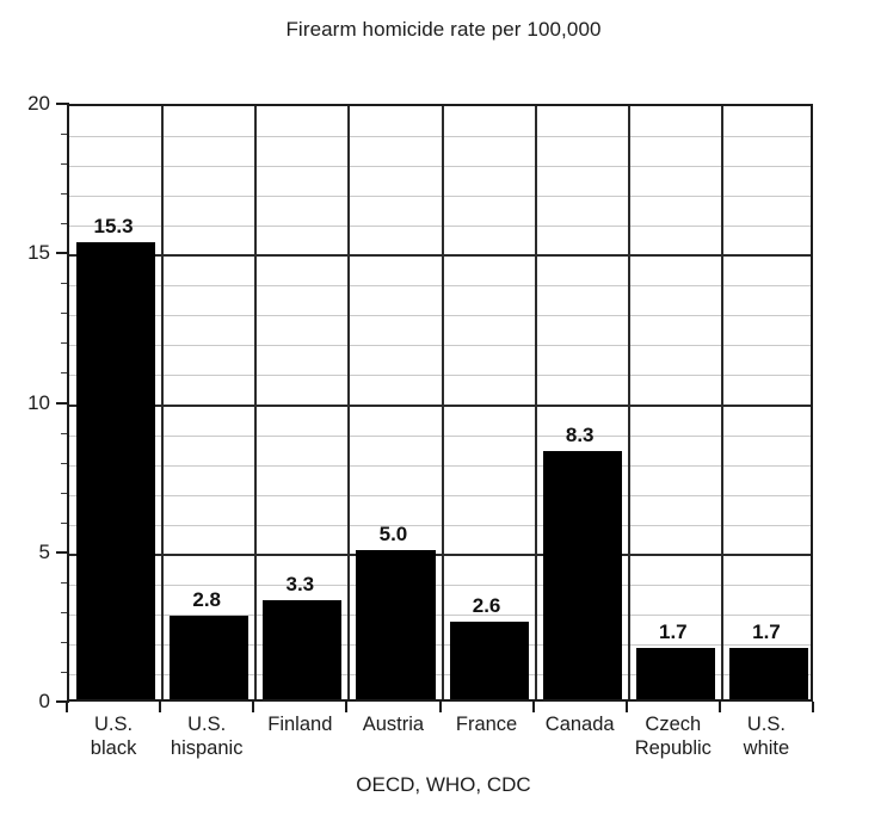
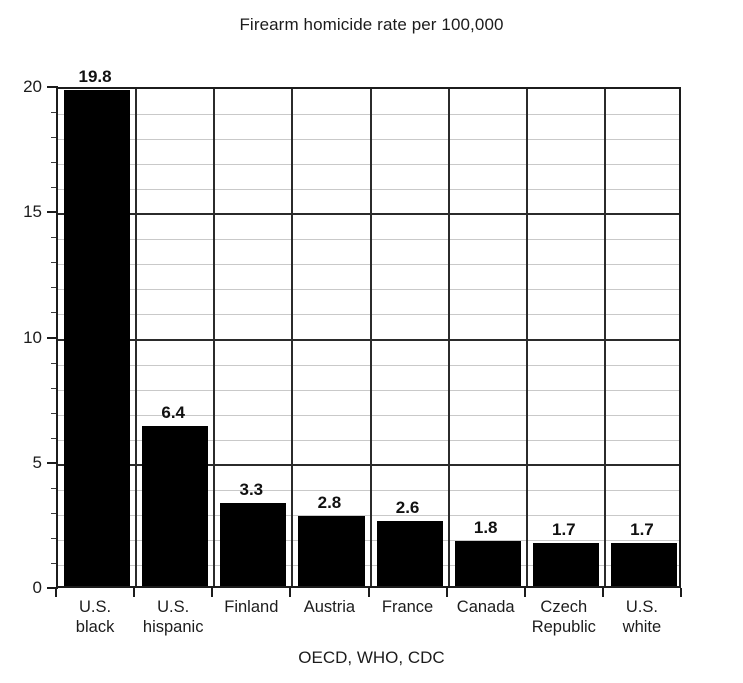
U.S. black: 15.3 -> 19.8
U.S. hispanic: 2.8 -> 6.4
Austria: 5.0 -> 2.8
Canada: 8.3 -> 1.8
